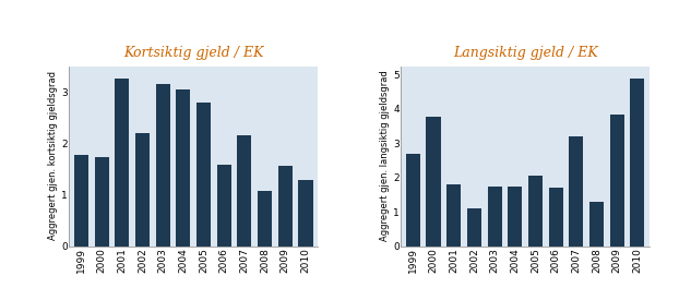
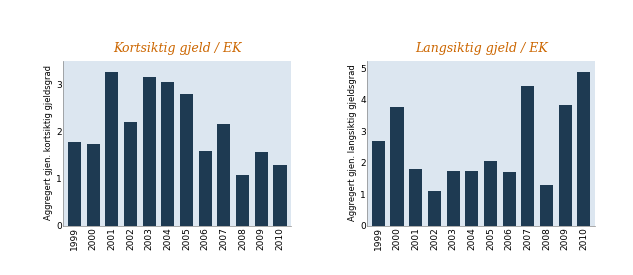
Langsiktig gjeld / EK/2007: 3.20 -> 4.45
